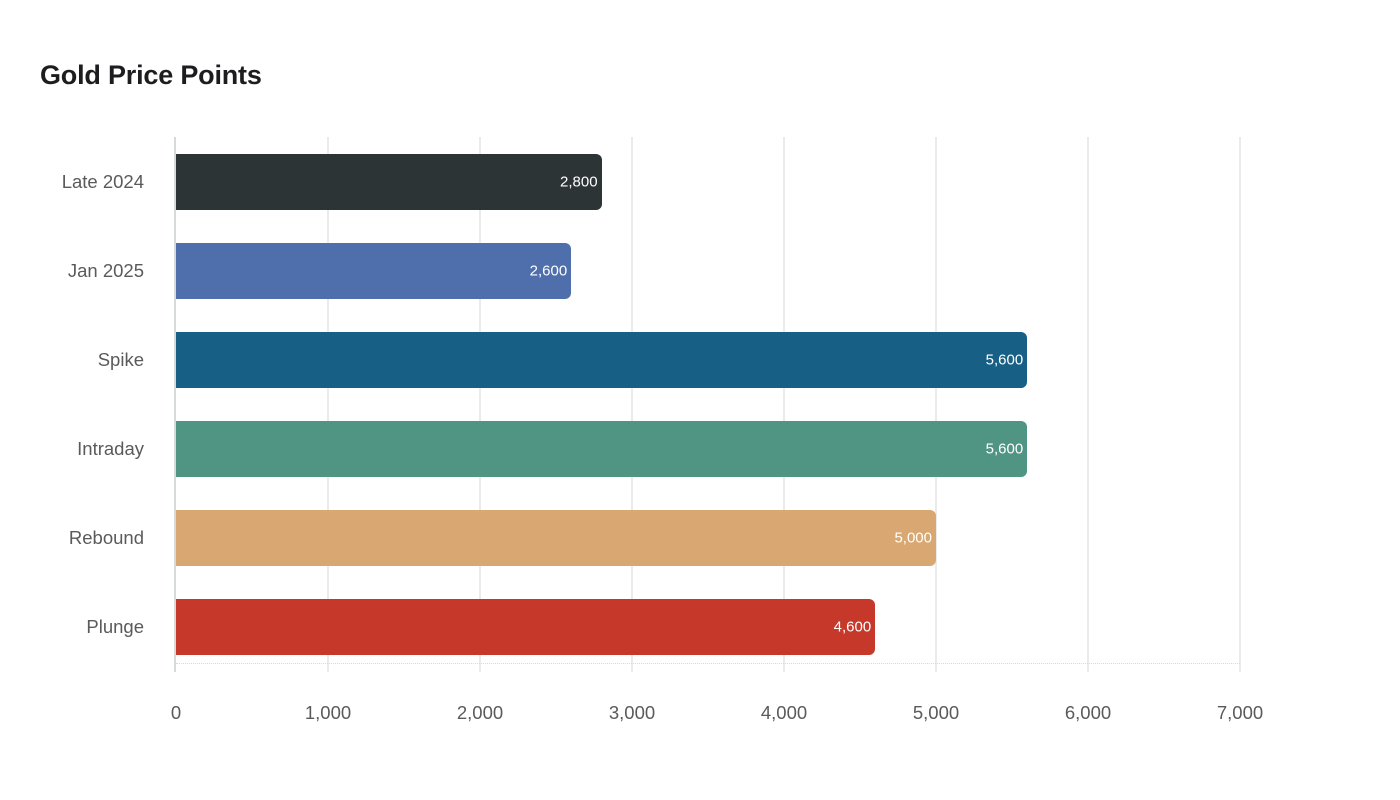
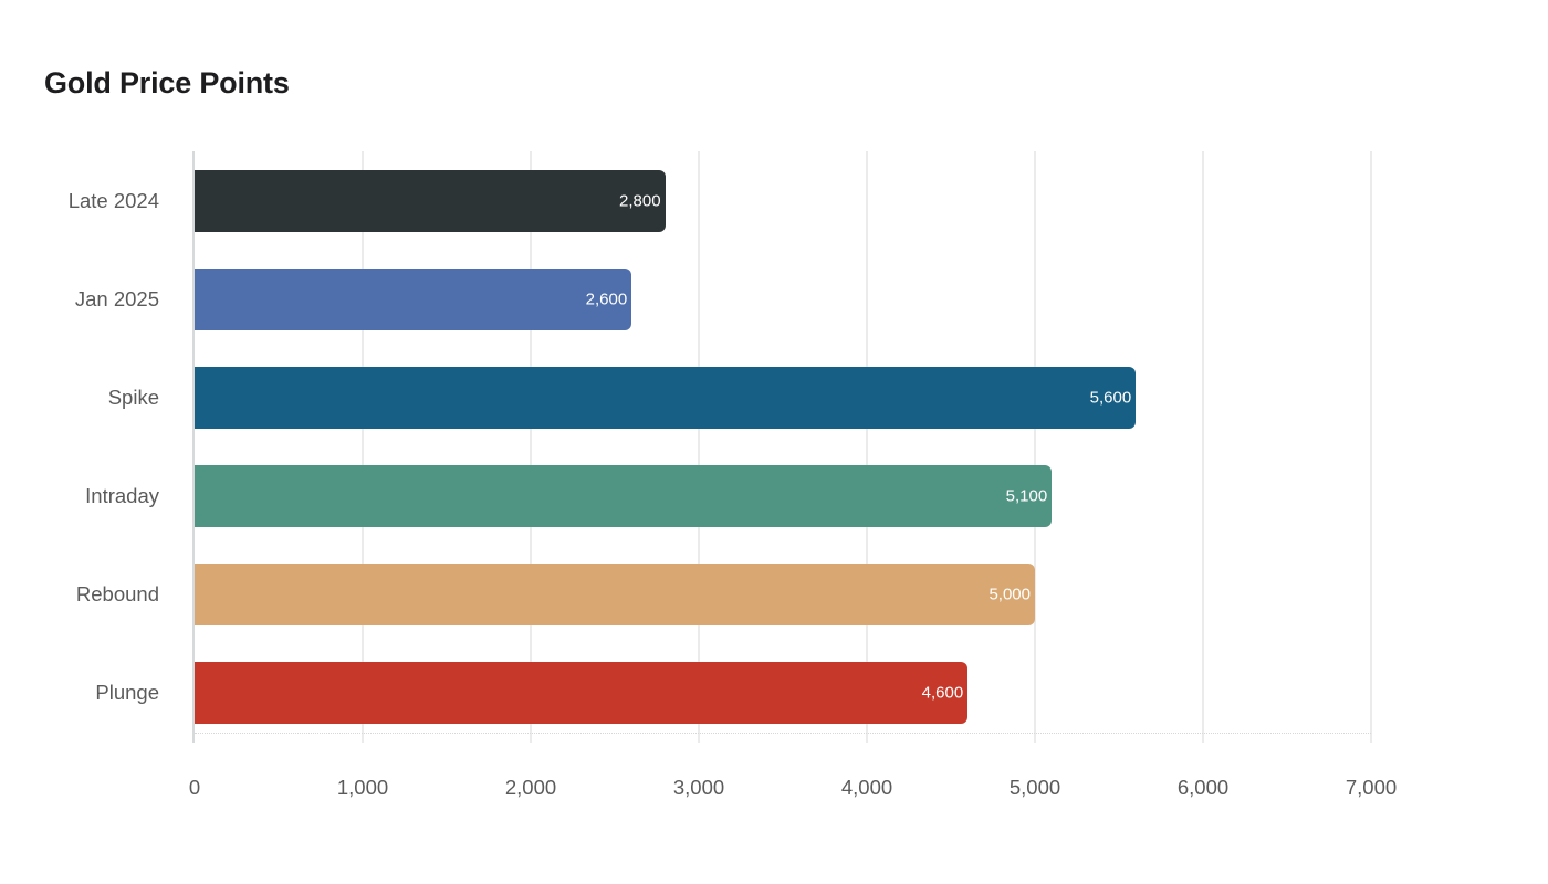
Intraday: 5,600 -> 5,100
